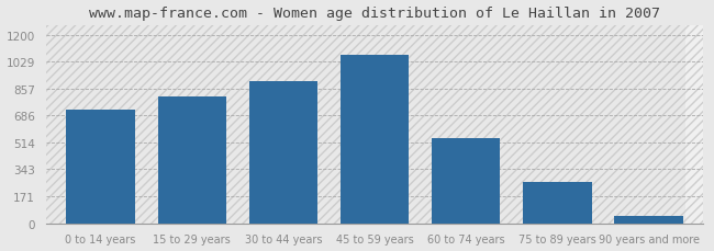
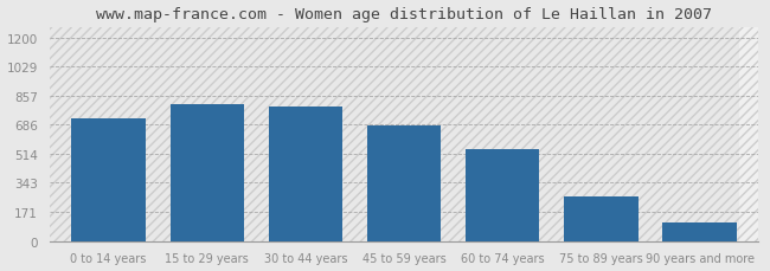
30 to 44 years: 900 -> 790
45 to 59 years: 1070 -> 680
90 years and more: 50 -> 110
